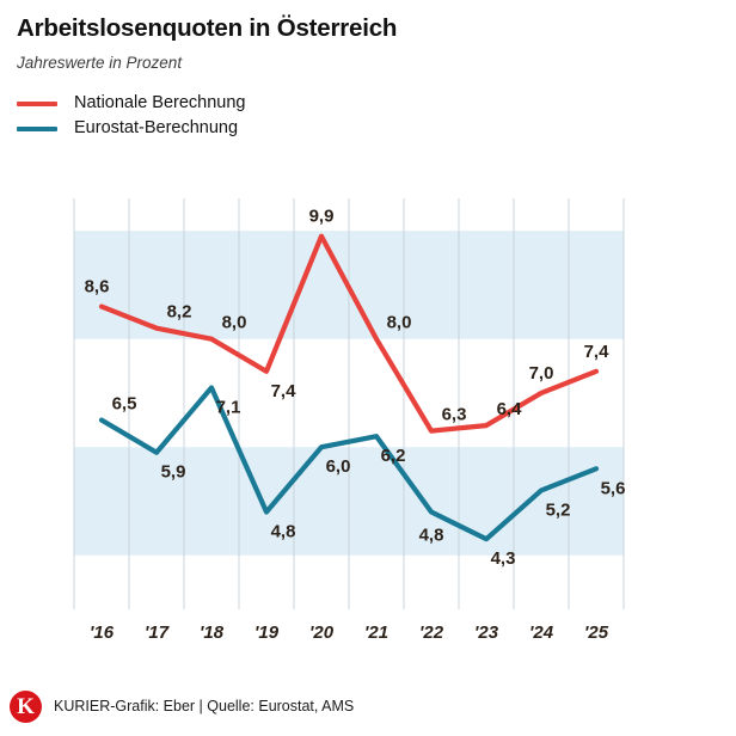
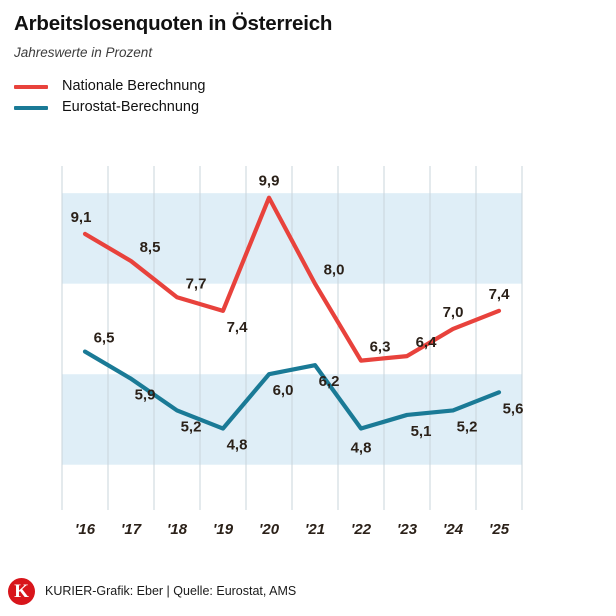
Nationale Berechnung/'16: 8,6 -> 9,1
Nationale Berechnung/'17: 8,2 -> 8,5
Nationale Berechnung/'18: 8,0 -> 7,7
Eurostat-Berechnung/'18: 7,1 -> 5,2
Eurostat-Berechnung/'23: 4,3 -> 5,1
